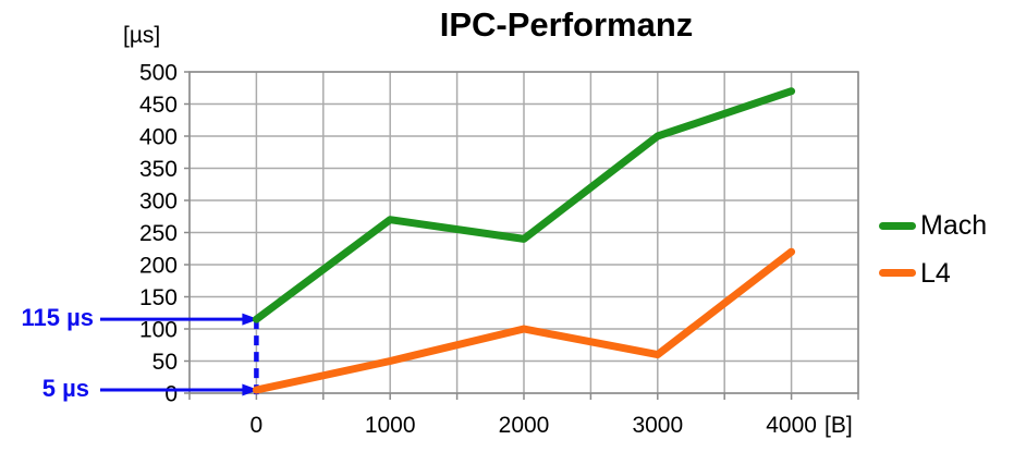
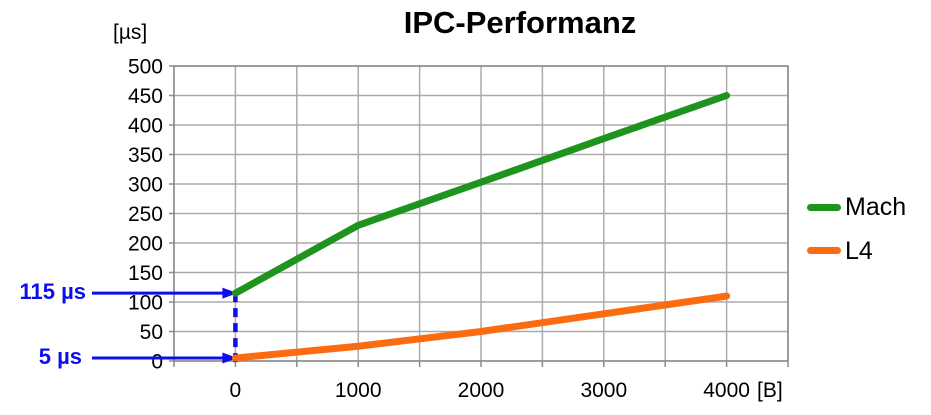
Mach/1000: 270 -> 230
L4/1000: 50 -> 20
Mach/2000: 240 -> 300
L4/2000: 100 -> 50
Mach/3000: 400 -> 380
L4/3000: 60 -> 80
Mach/4000: 470 -> 450
L4/4000: 220 -> 110
